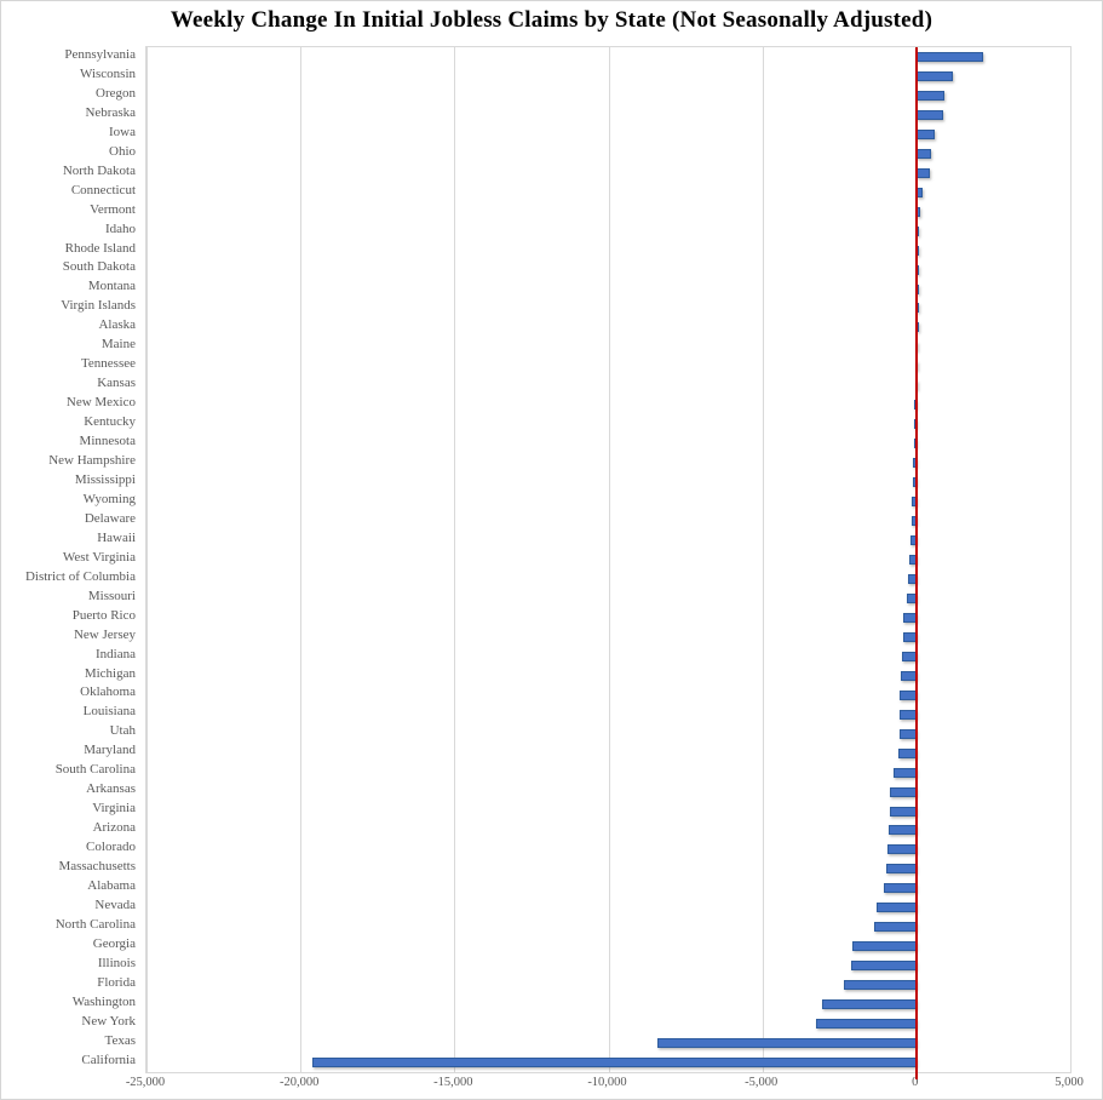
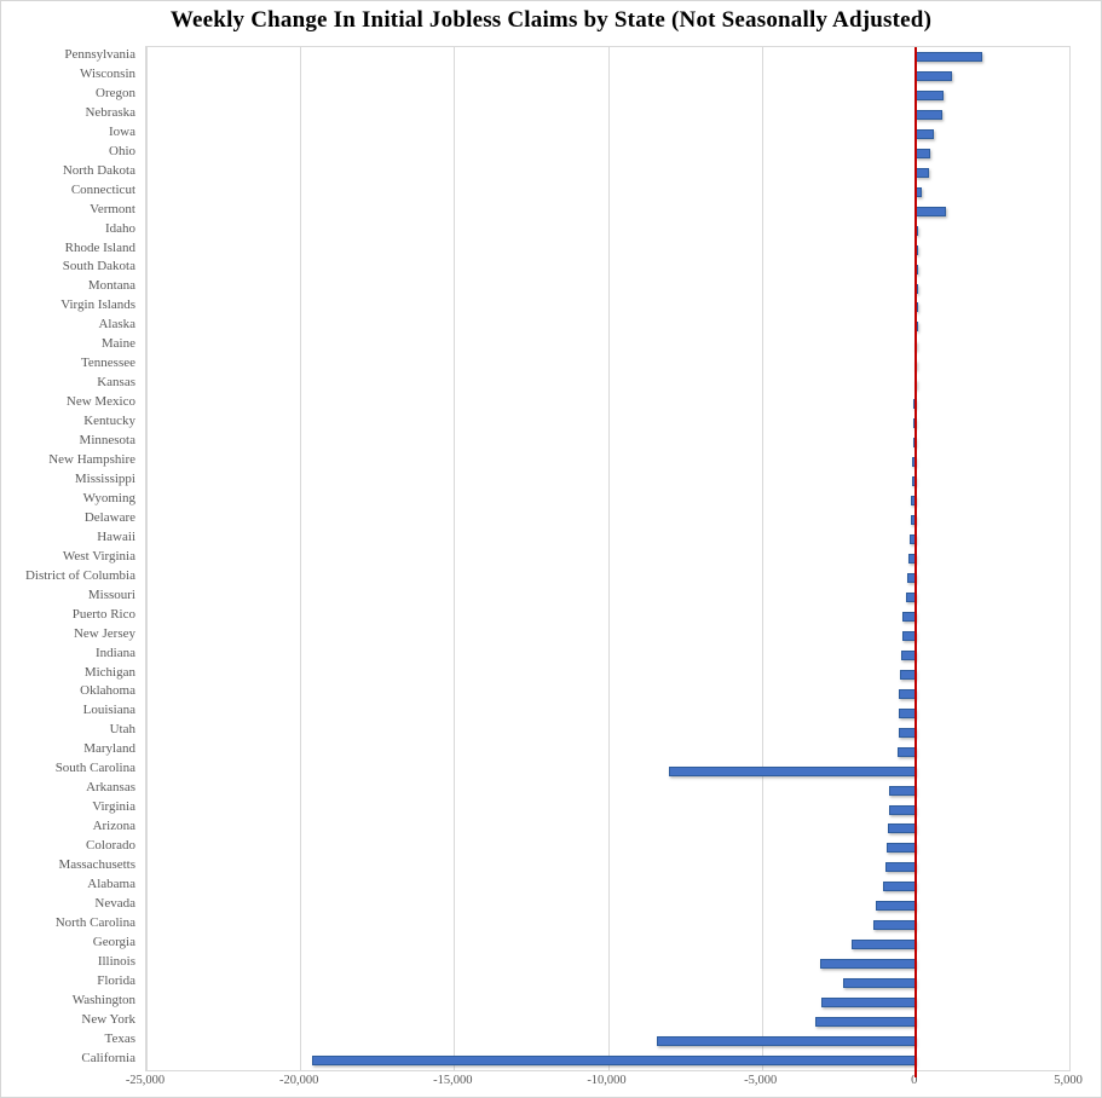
Vermont: 100 -> 1000
South Carolina: -800 -> -8000
Illinois: -2100 -> -3100
